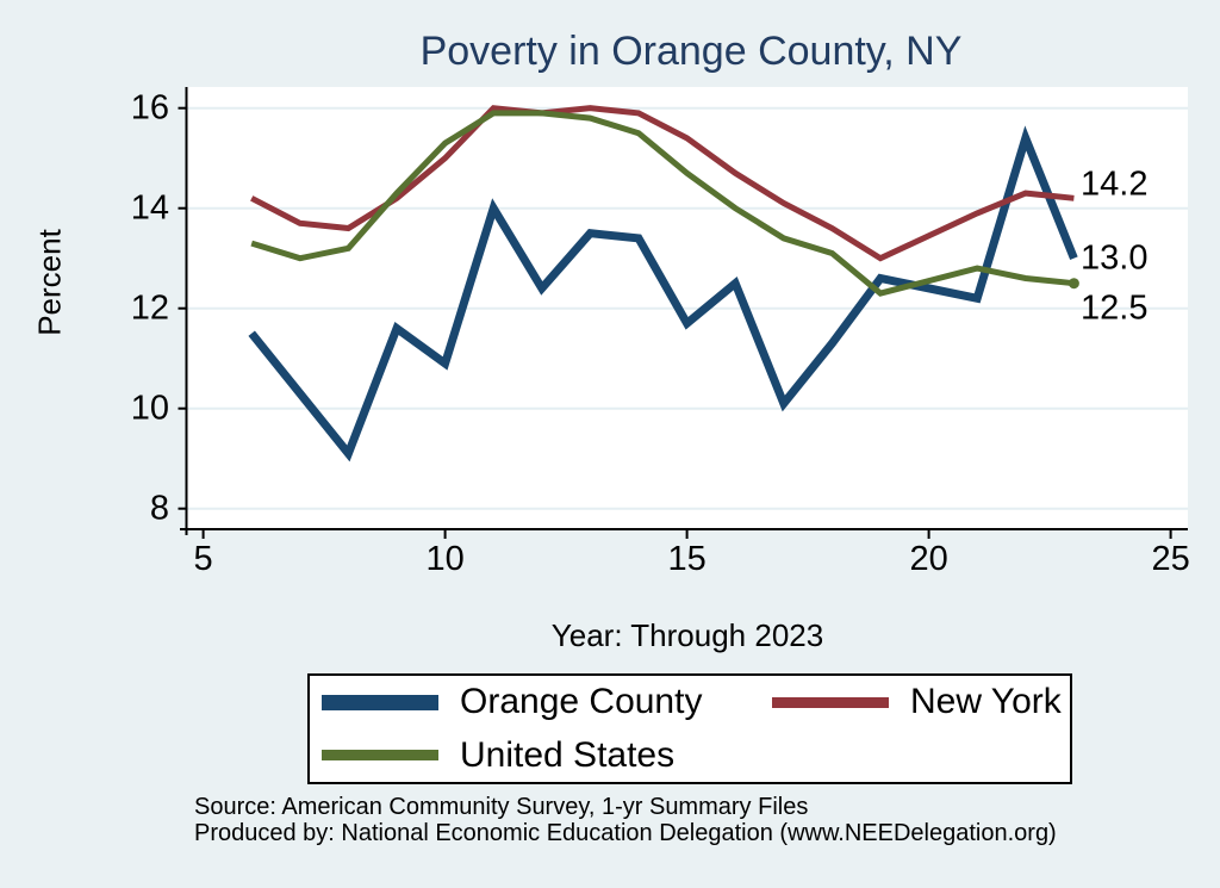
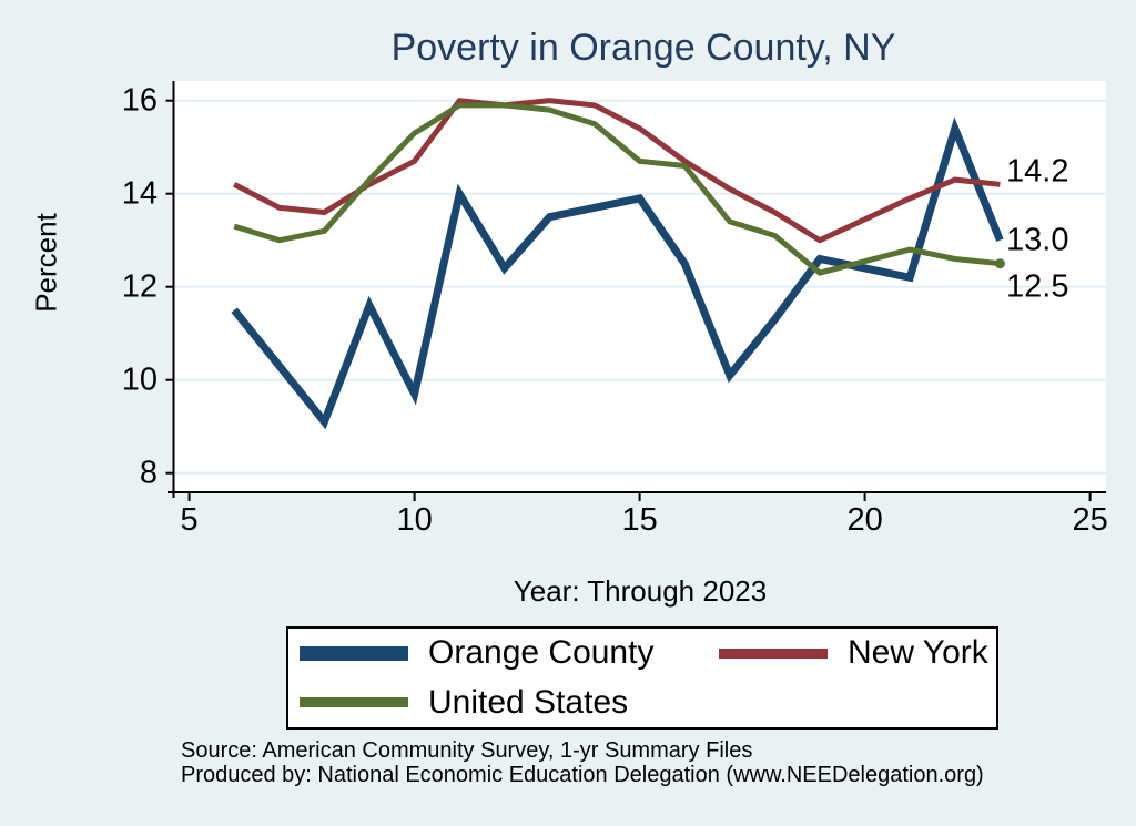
Orange County/10: 10.9 -> 9.7
New York/10: 15.0 -> 14.7
Orange County/14: 13.4 -> 13.7
Orange County/15: 11.7 -> 13.9
United States/16: 14.0 -> 14.6
